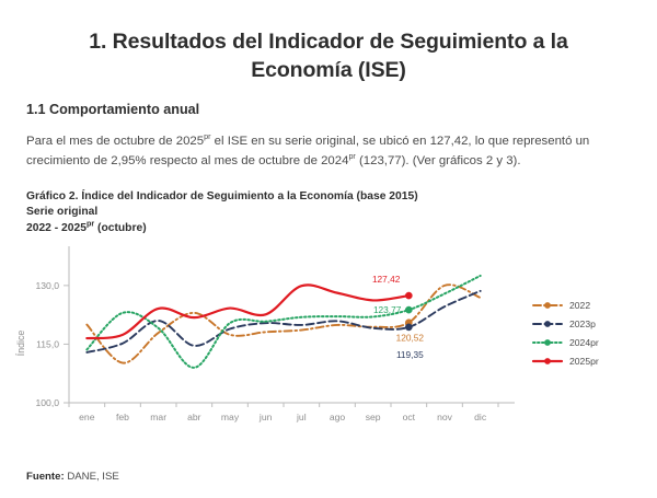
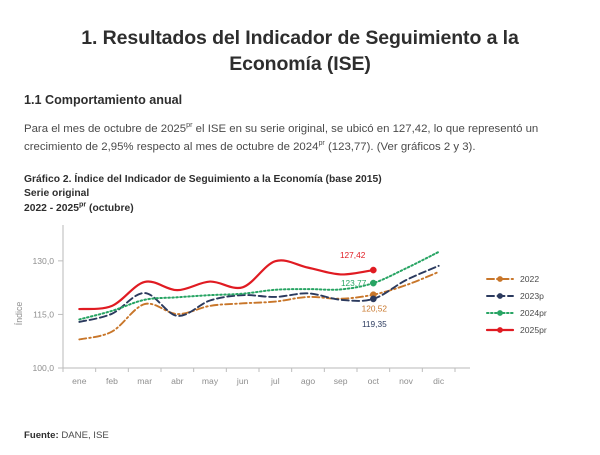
2022/ene: 120 -> 108
2024pr/feb: 123 -> 116
2022/abr: 123 -> 115
2024pr/abr: 109 -> 120
2022/nov: 130 -> 123
